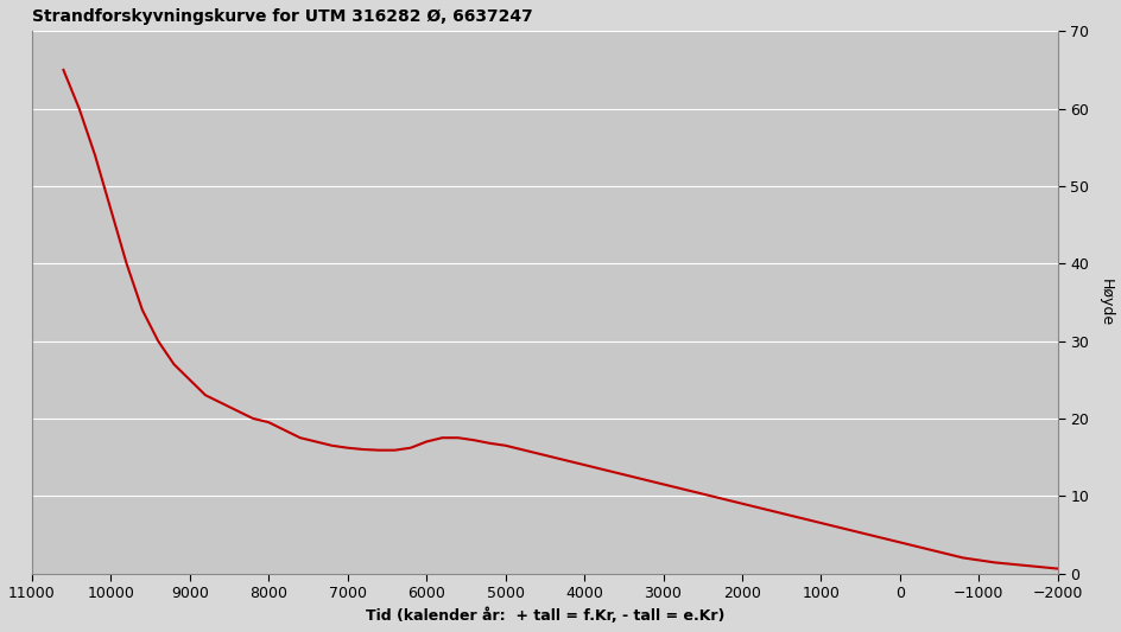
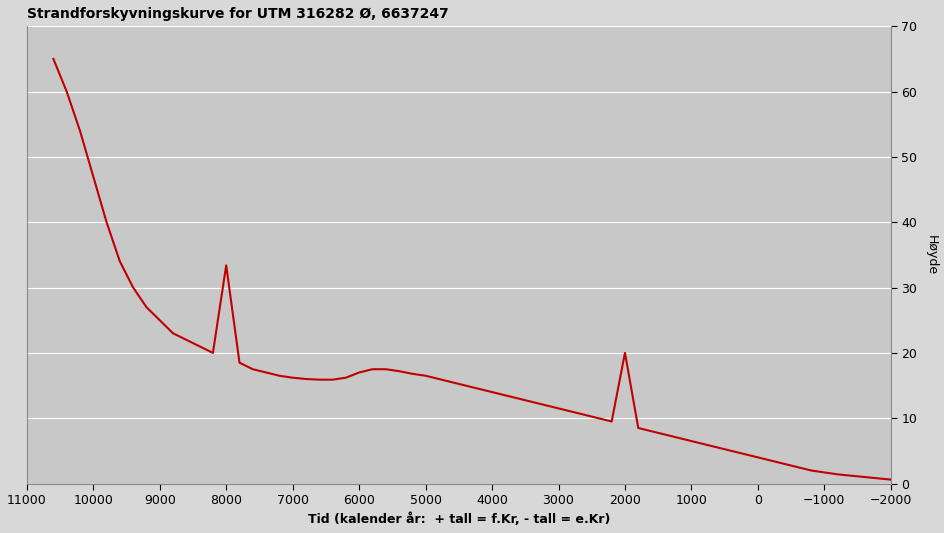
8000: 19.5 -> 33.4
2000: 9.0 -> 20.0
